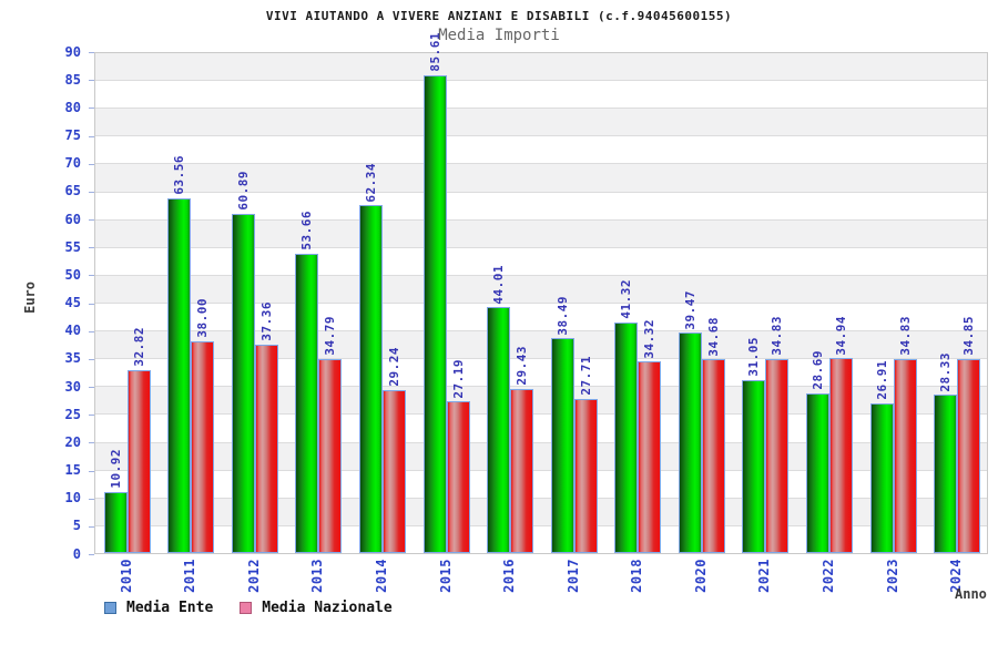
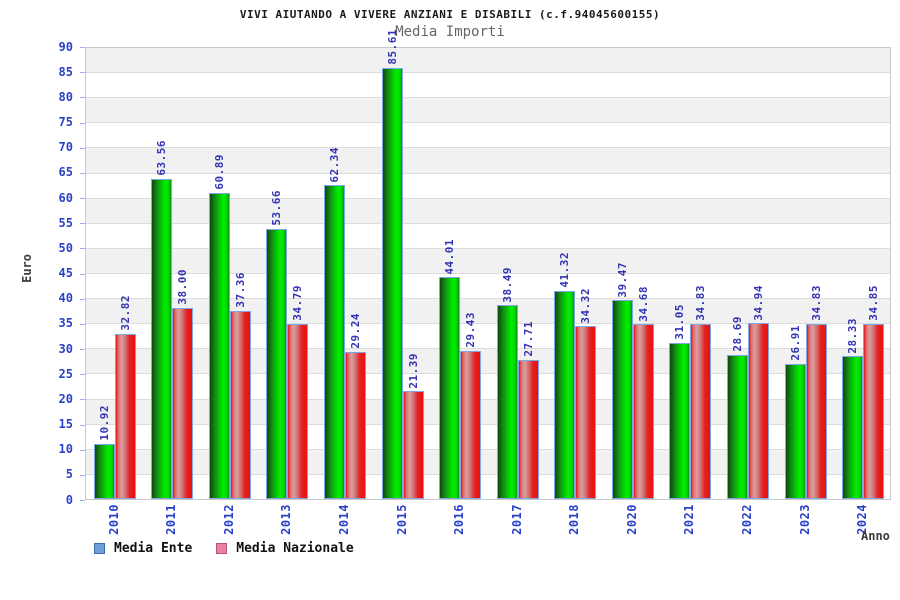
Media Nazionale/2015: 27.19 -> 21.39
